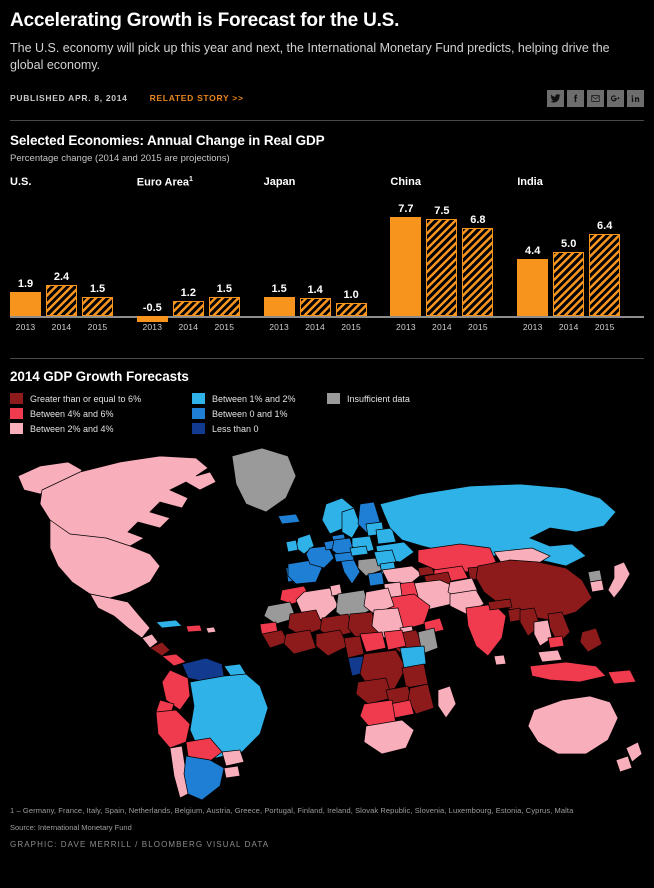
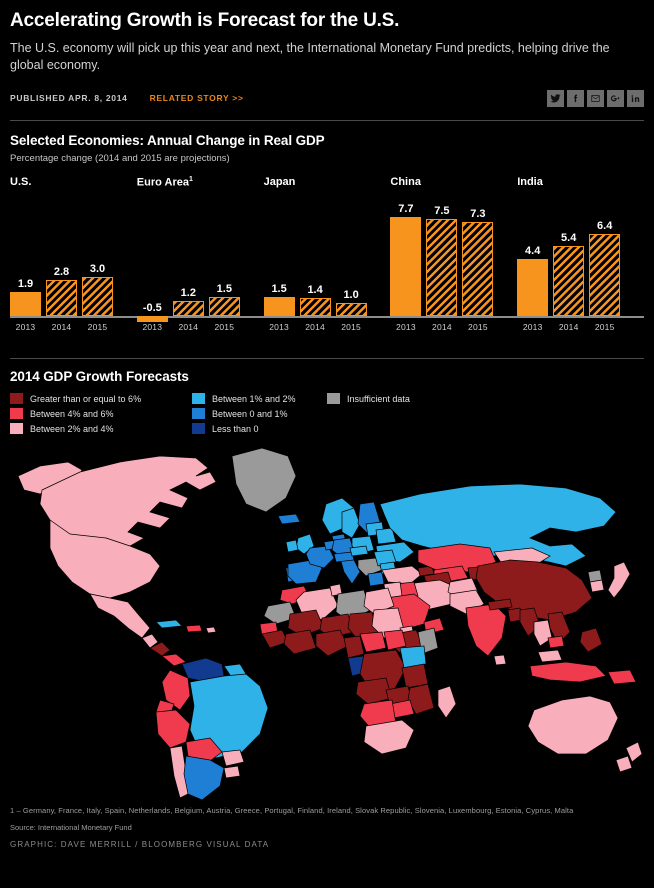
U.S./2014: 2.4 -> 2.8
India/2014: 5.0 -> 5.4
U.S./2015: 1.5 -> 3.0
China/2015: 6.8 -> 7.3
